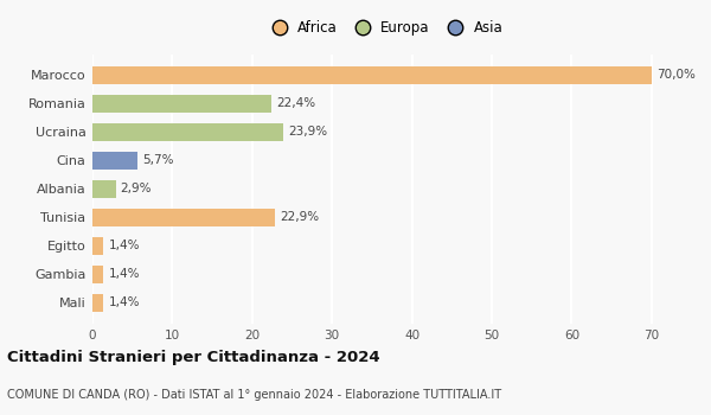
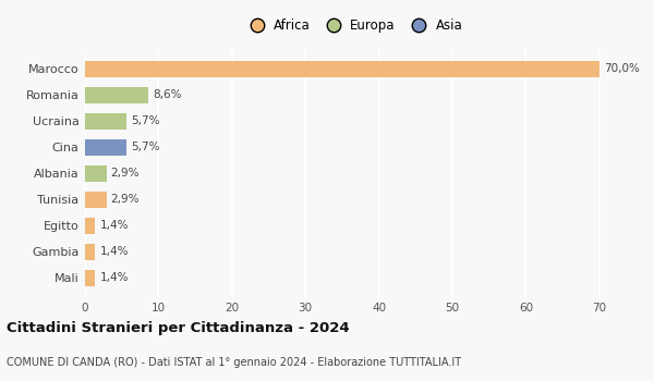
Romania: 22,4% -> 8,6%
Ucraina: 23,9% -> 5,7%
Tunisia: 22,9% -> 2,9%
